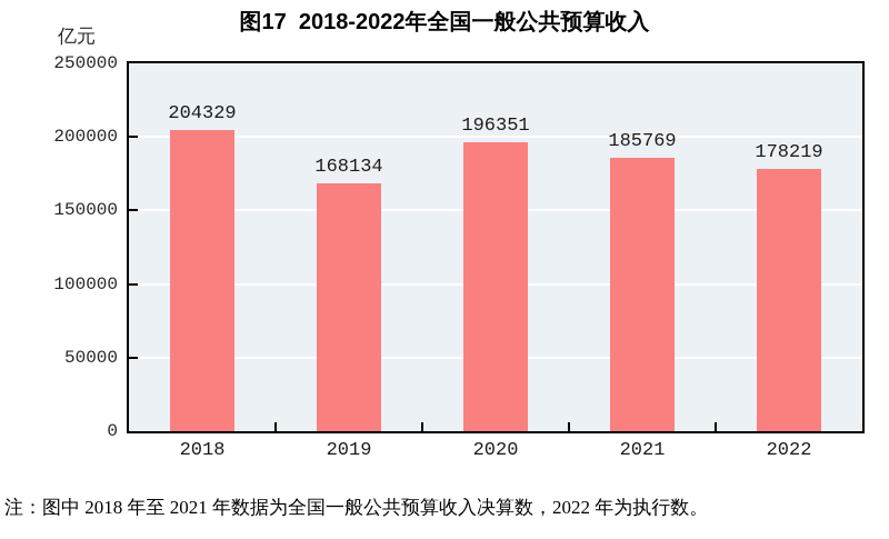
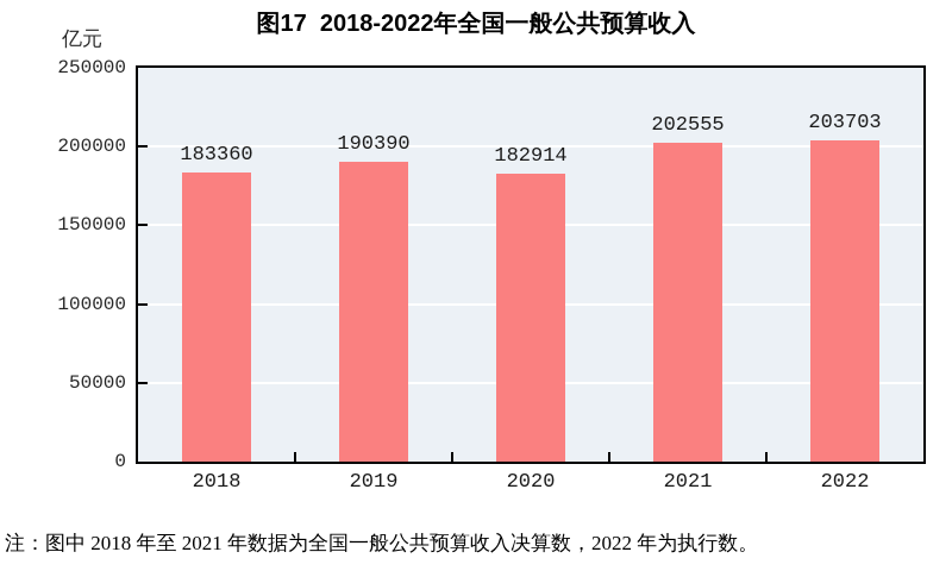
2018: 204329 -> 183360
2019: 168134 -> 190390
2020: 196351 -> 182914
2021: 185769 -> 202555
2022: 178219 -> 203703
